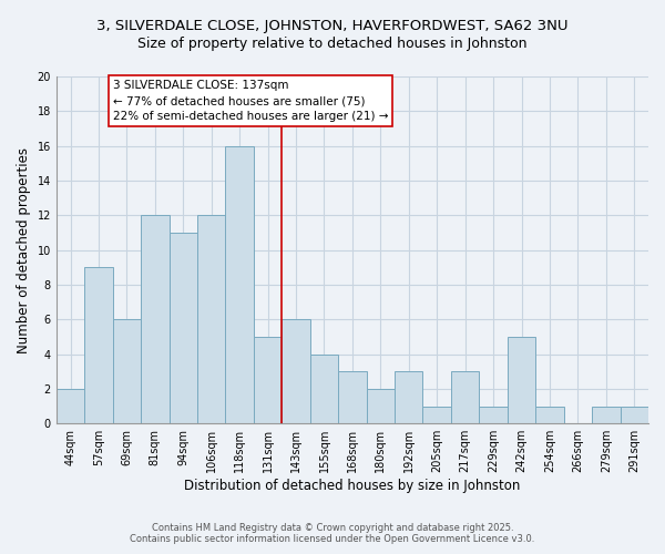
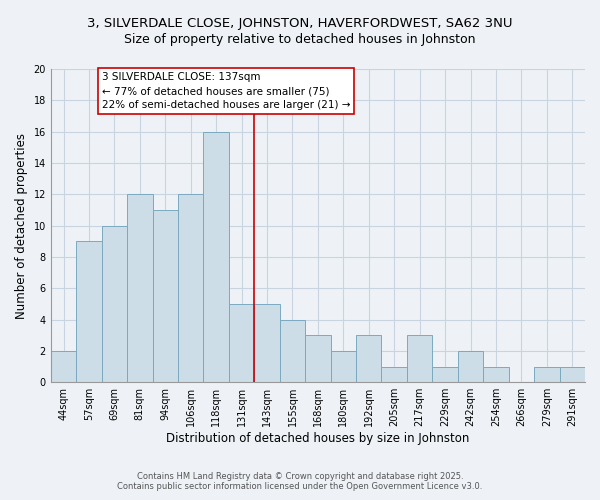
69sqm: 6 -> 10
143sqm: 6 -> 5
242sqm: 5 -> 2
